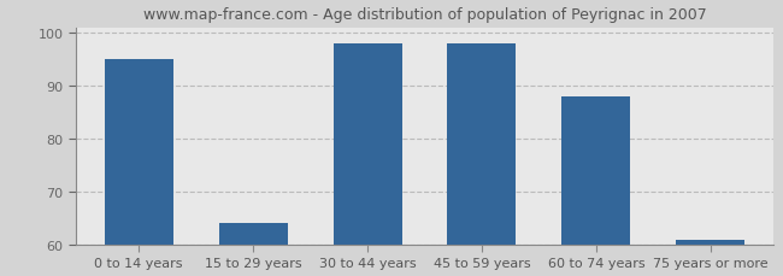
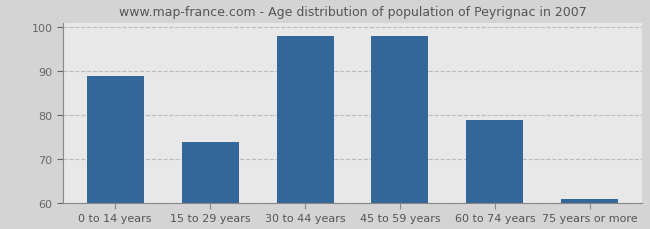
0 to 14 years: 95 -> 89
15 to 29 years: 64 -> 74
60 to 74 years: 88 -> 79
